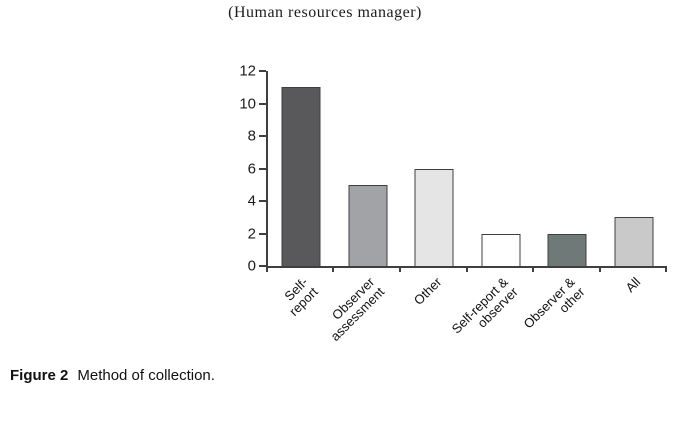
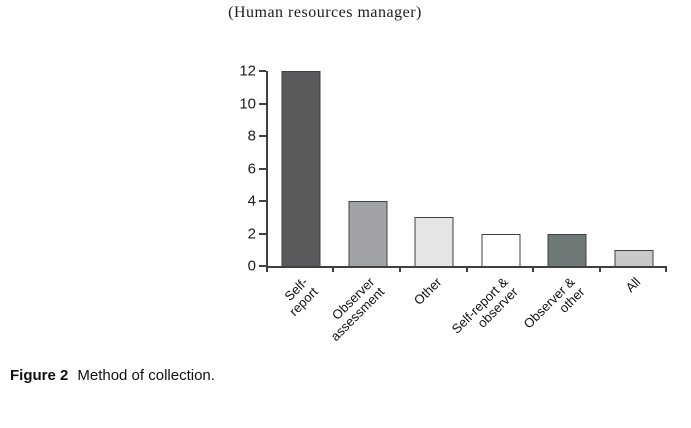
Self-report: 11 -> 12
Observer assessment: 5 -> 4
Other: 6 -> 3
All: 3 -> 1
